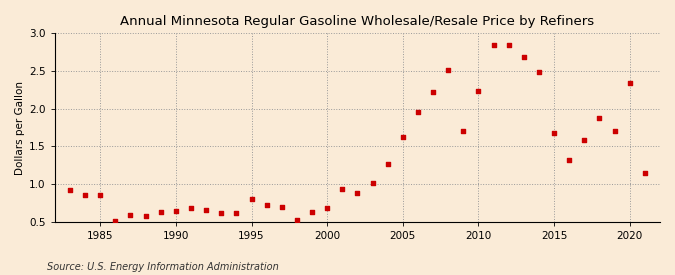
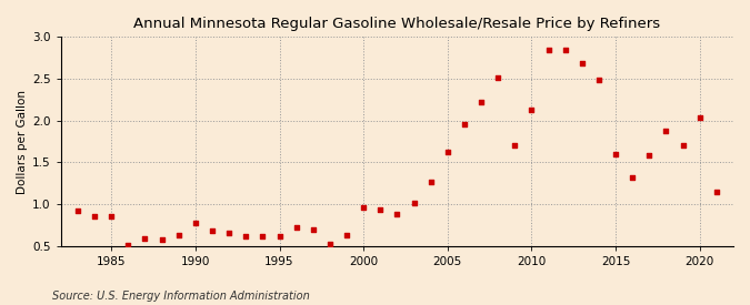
1990: 0.64 -> 0.77
1995: 0.80 -> 0.61
2000: 0.68 -> 0.96
2010: 2.24 -> 2.13
2015: 1.68 -> 1.60
2020: 2.34 -> 2.03
